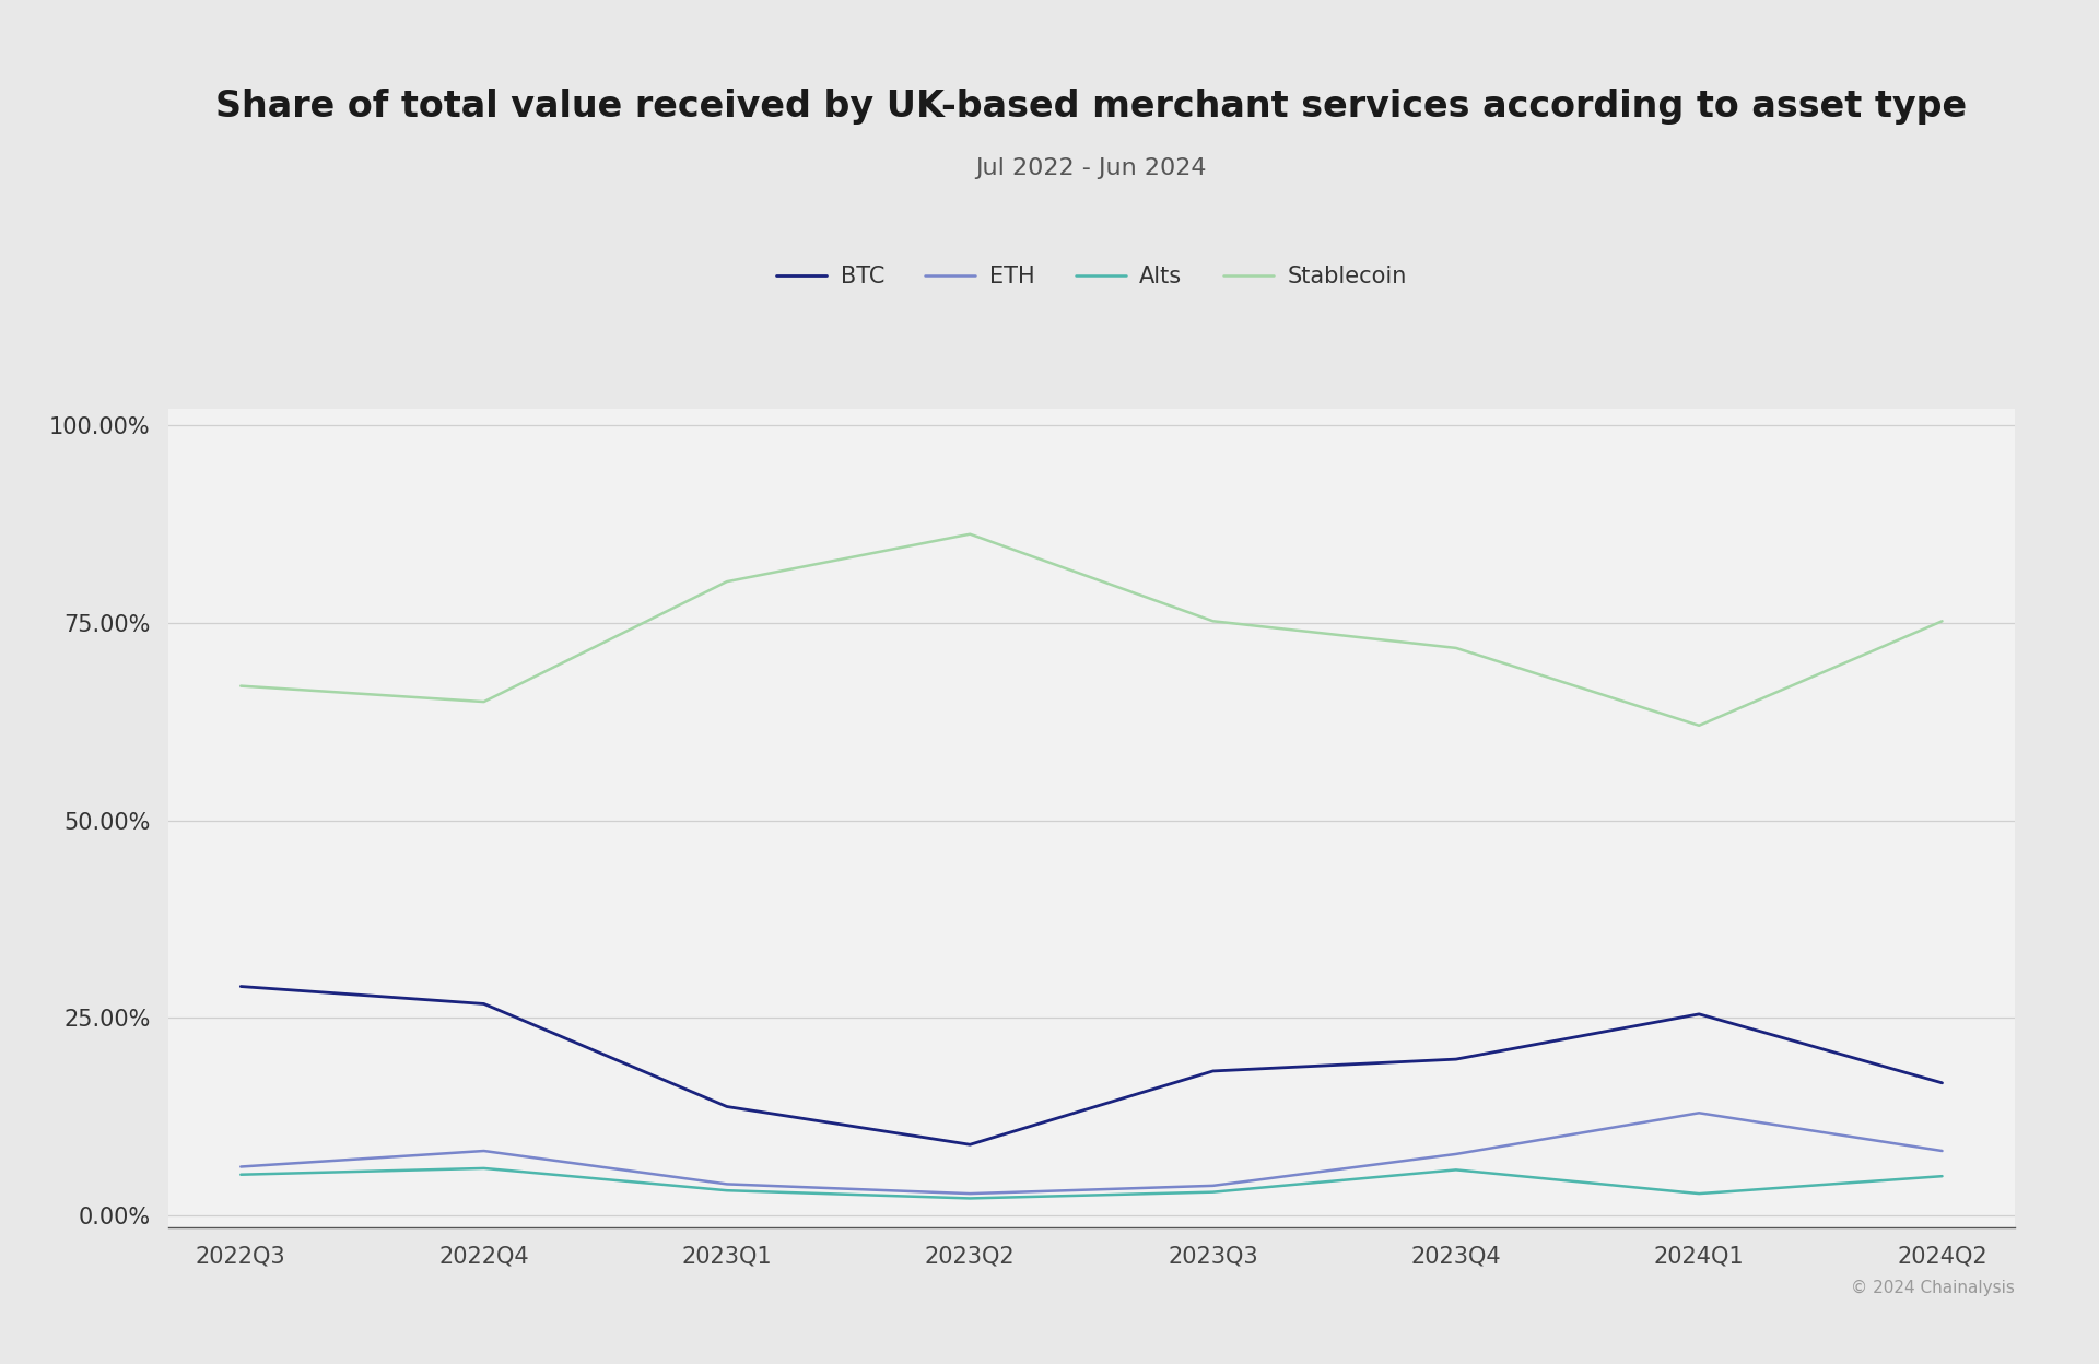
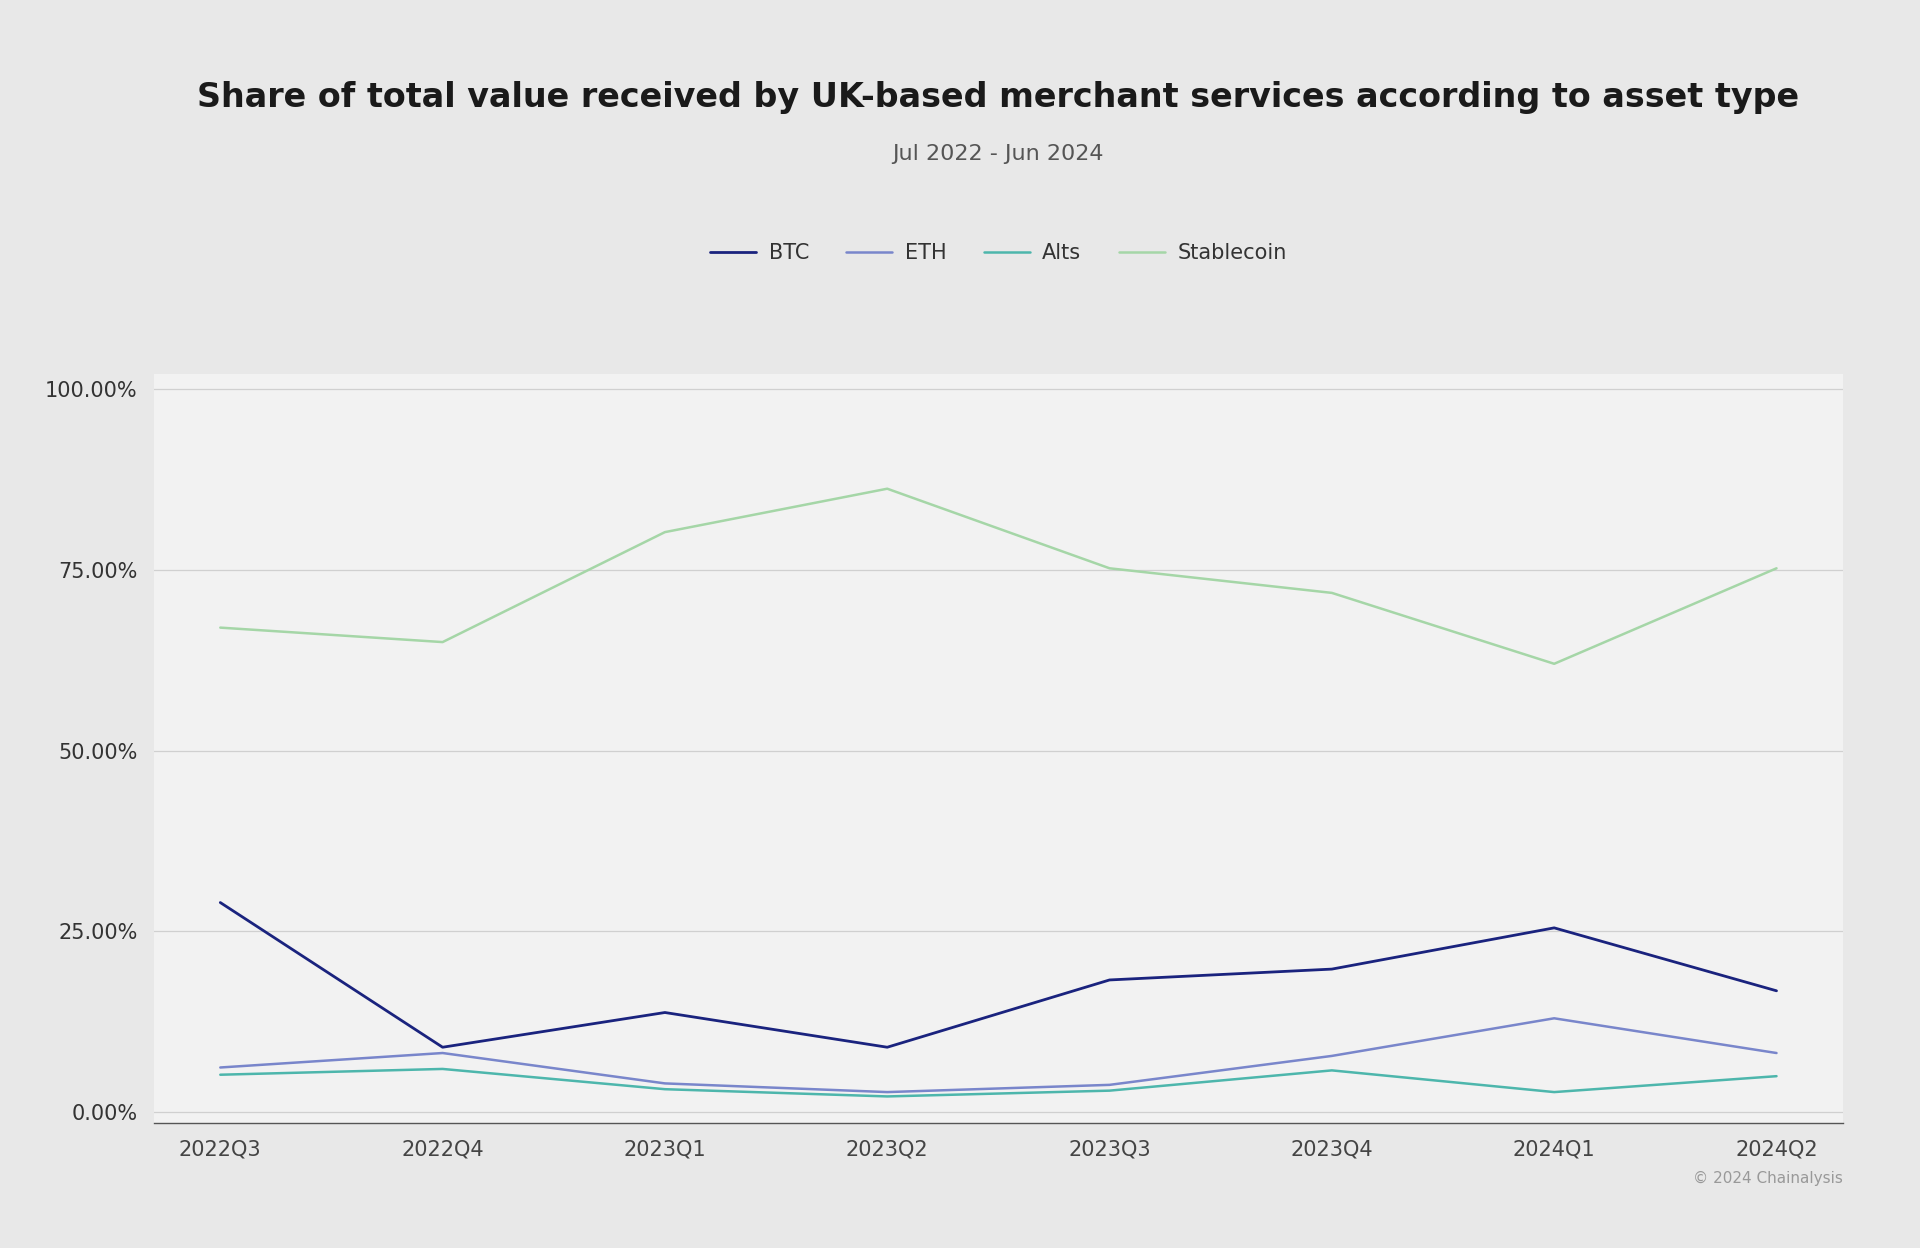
BTC/2022Q4: 26.8% -> 9.0%
